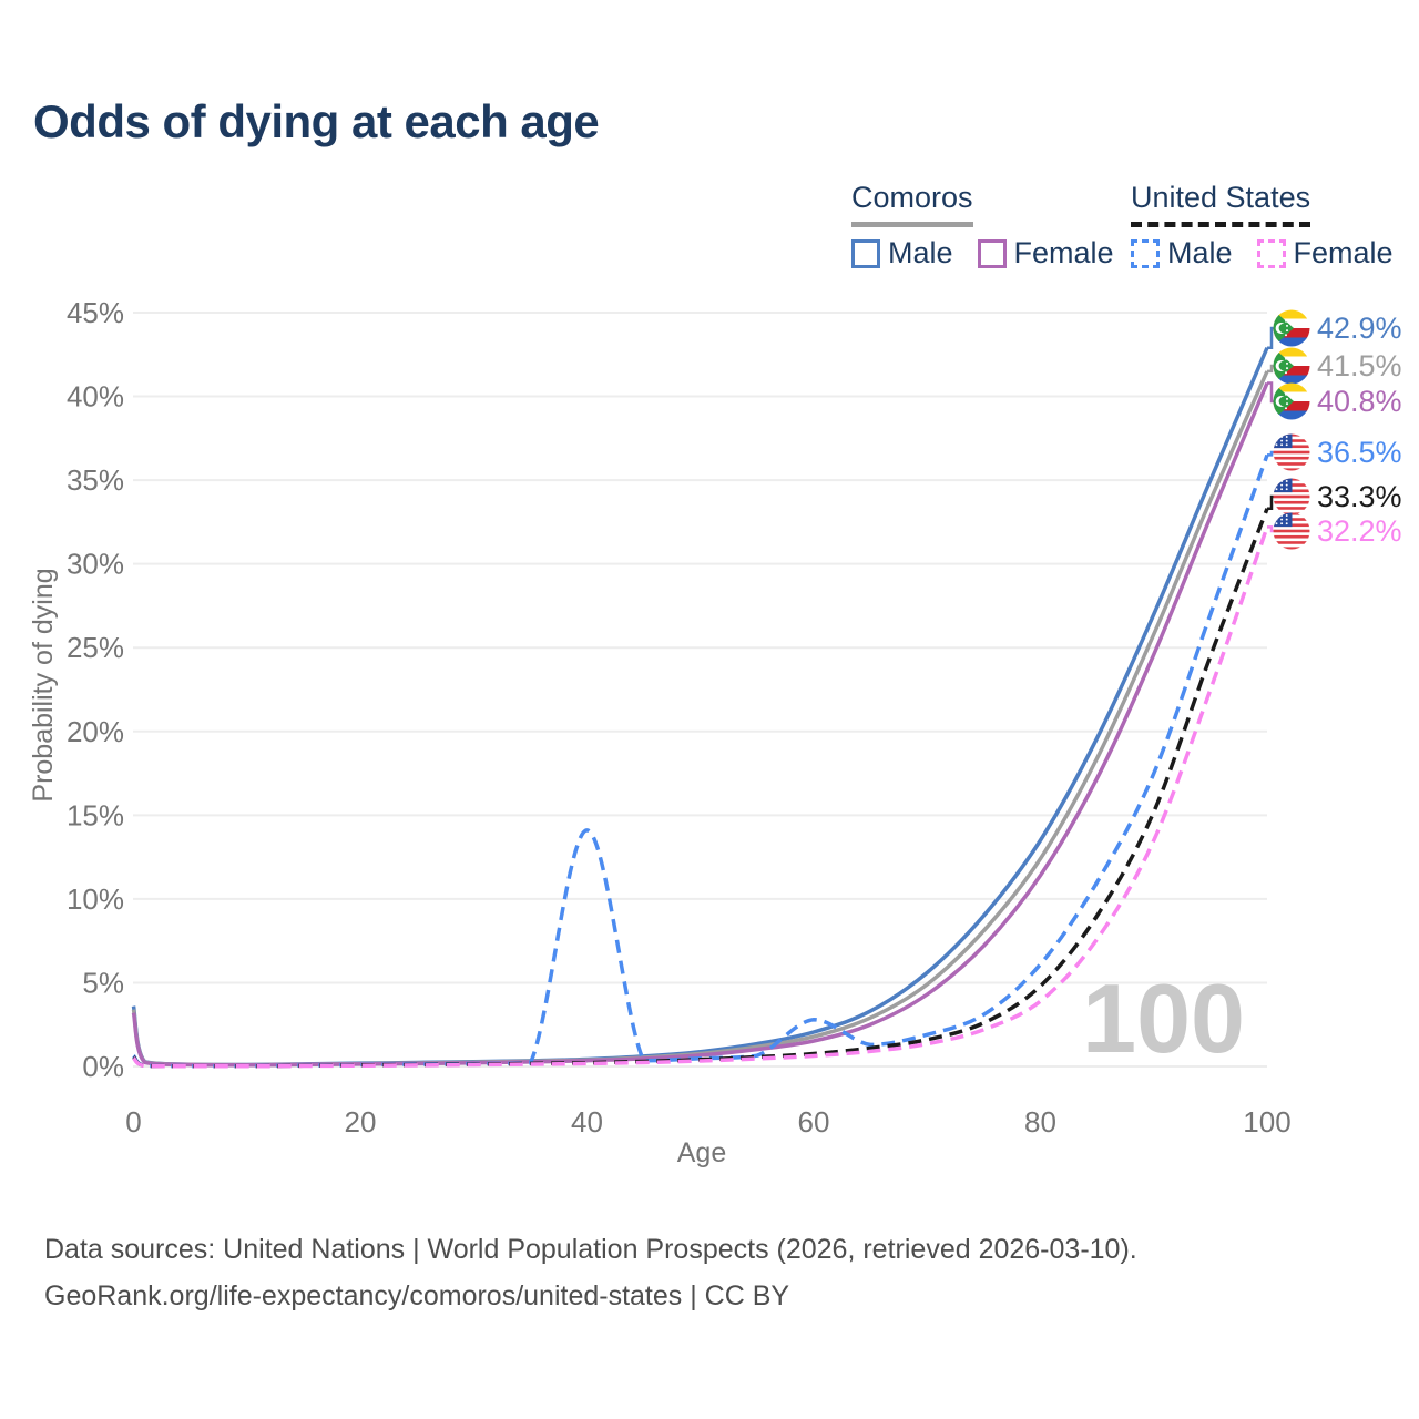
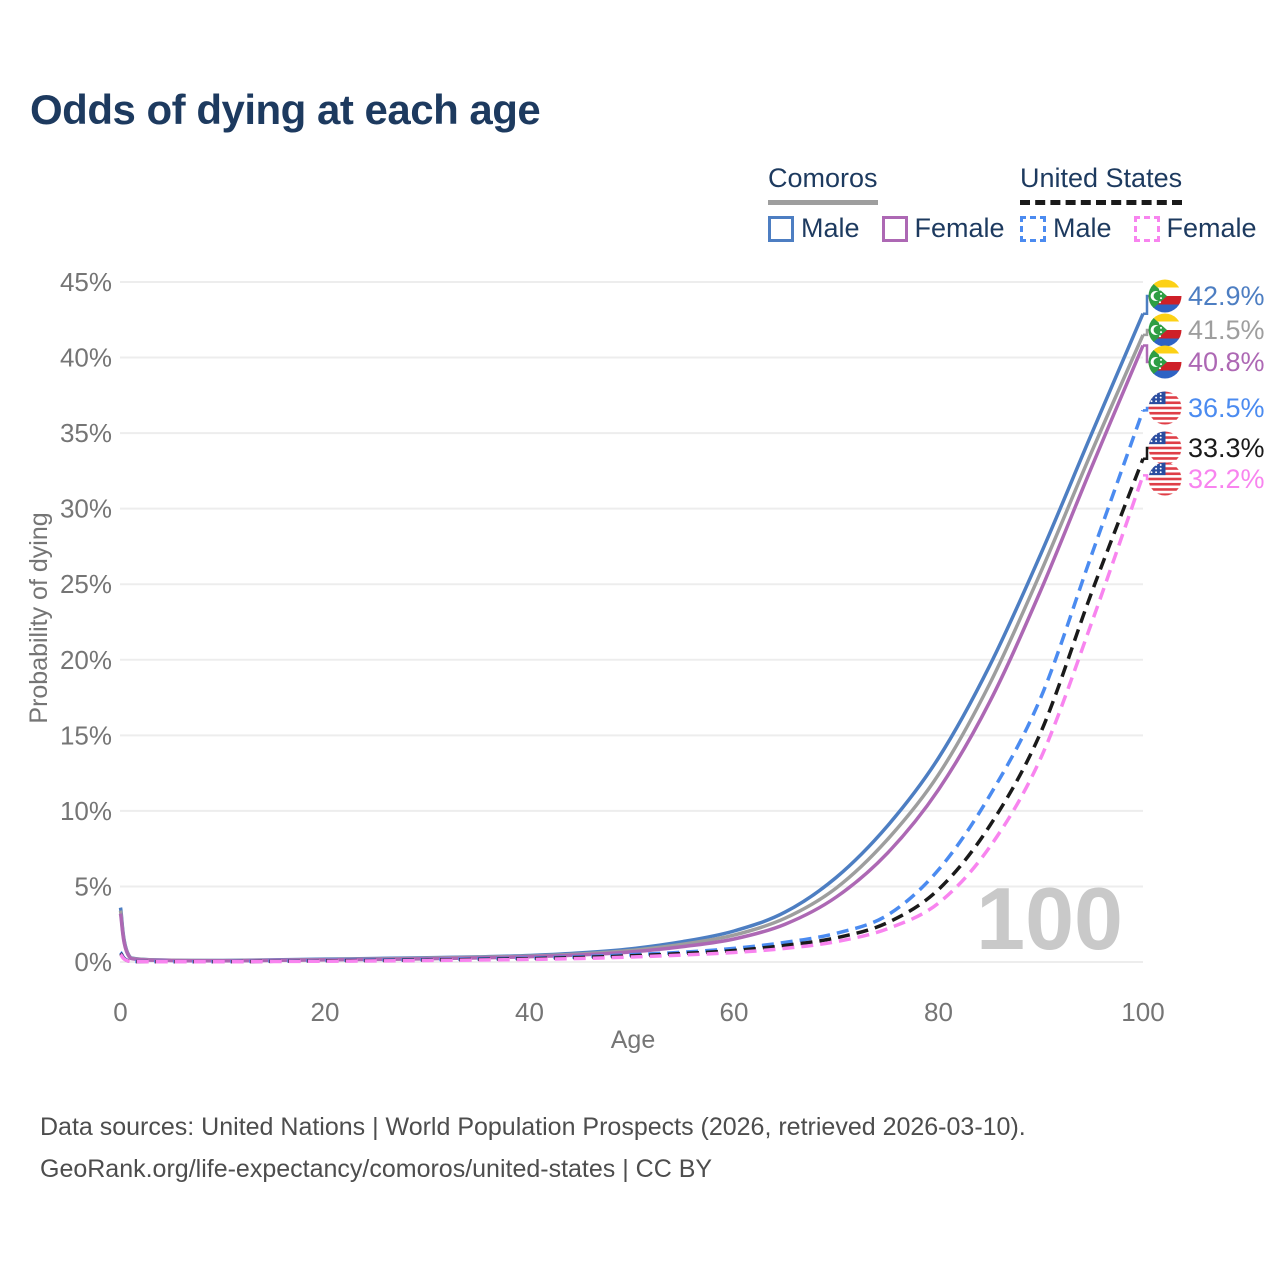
United States Male/40: 14.1% -> 0.3%
United States Male/60: 2.8% -> 0.9%
